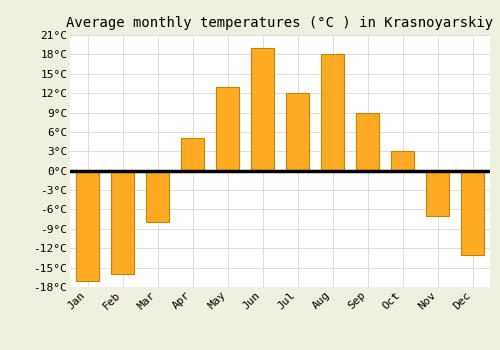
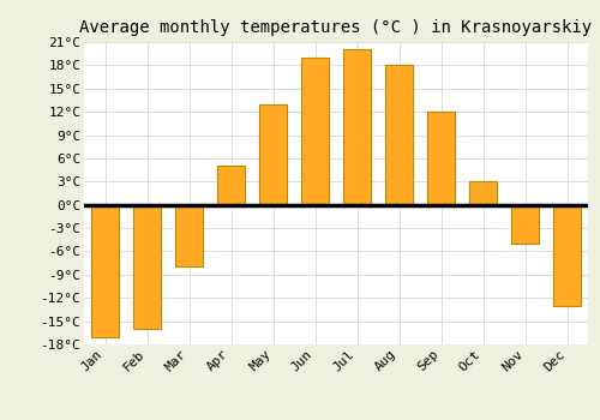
Jul: 12°C -> 20°C
Sep: 9°C -> 12°C
Nov: -7°C -> -5°C
